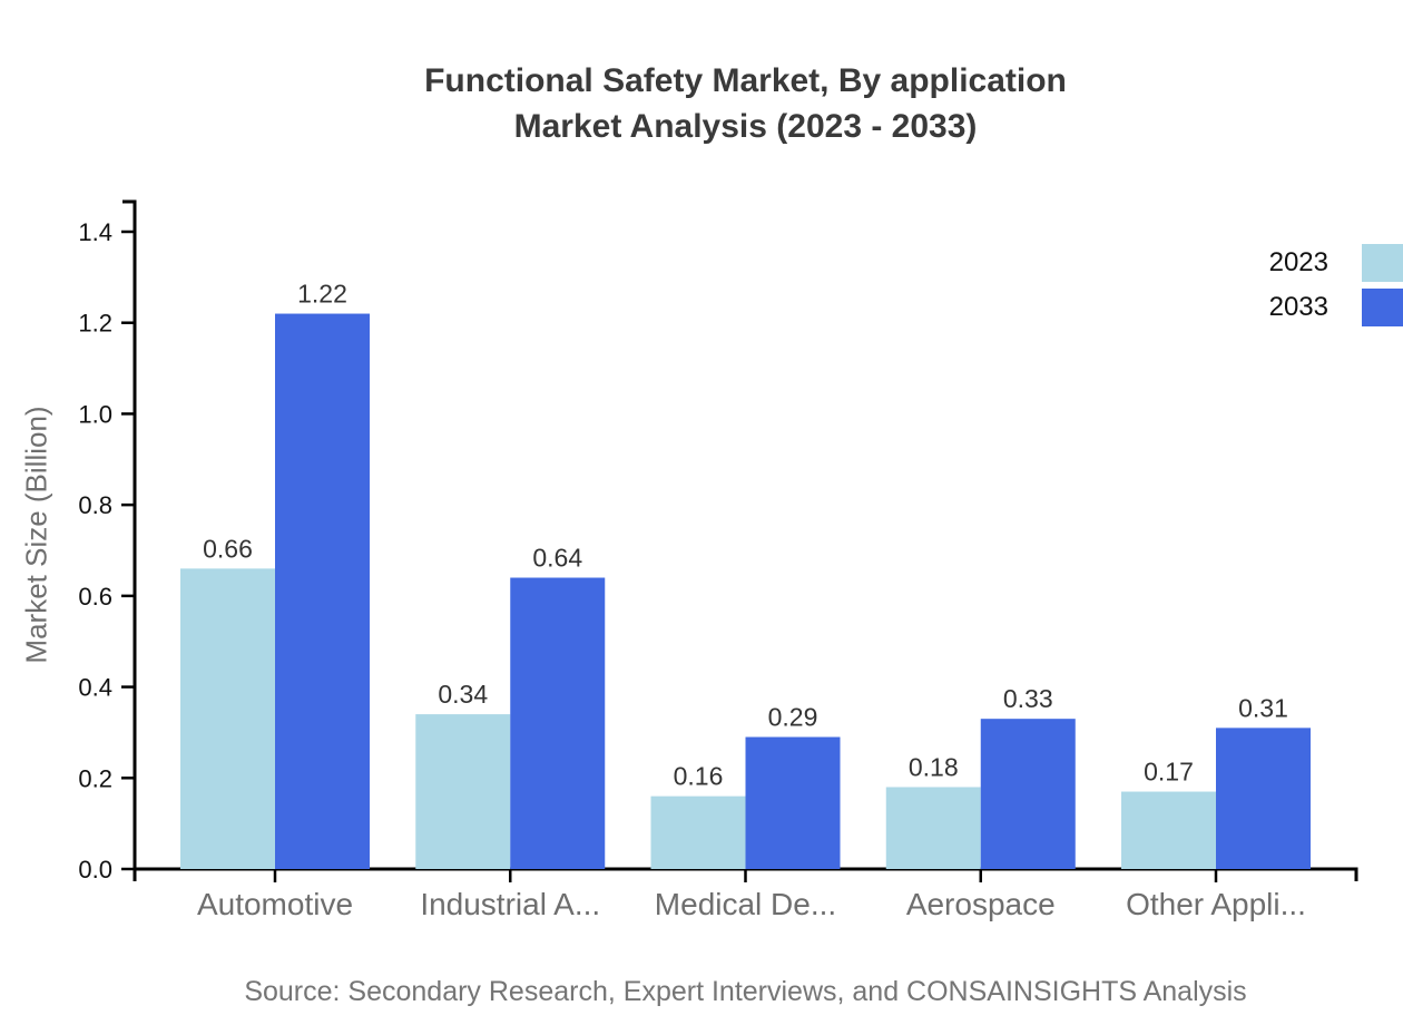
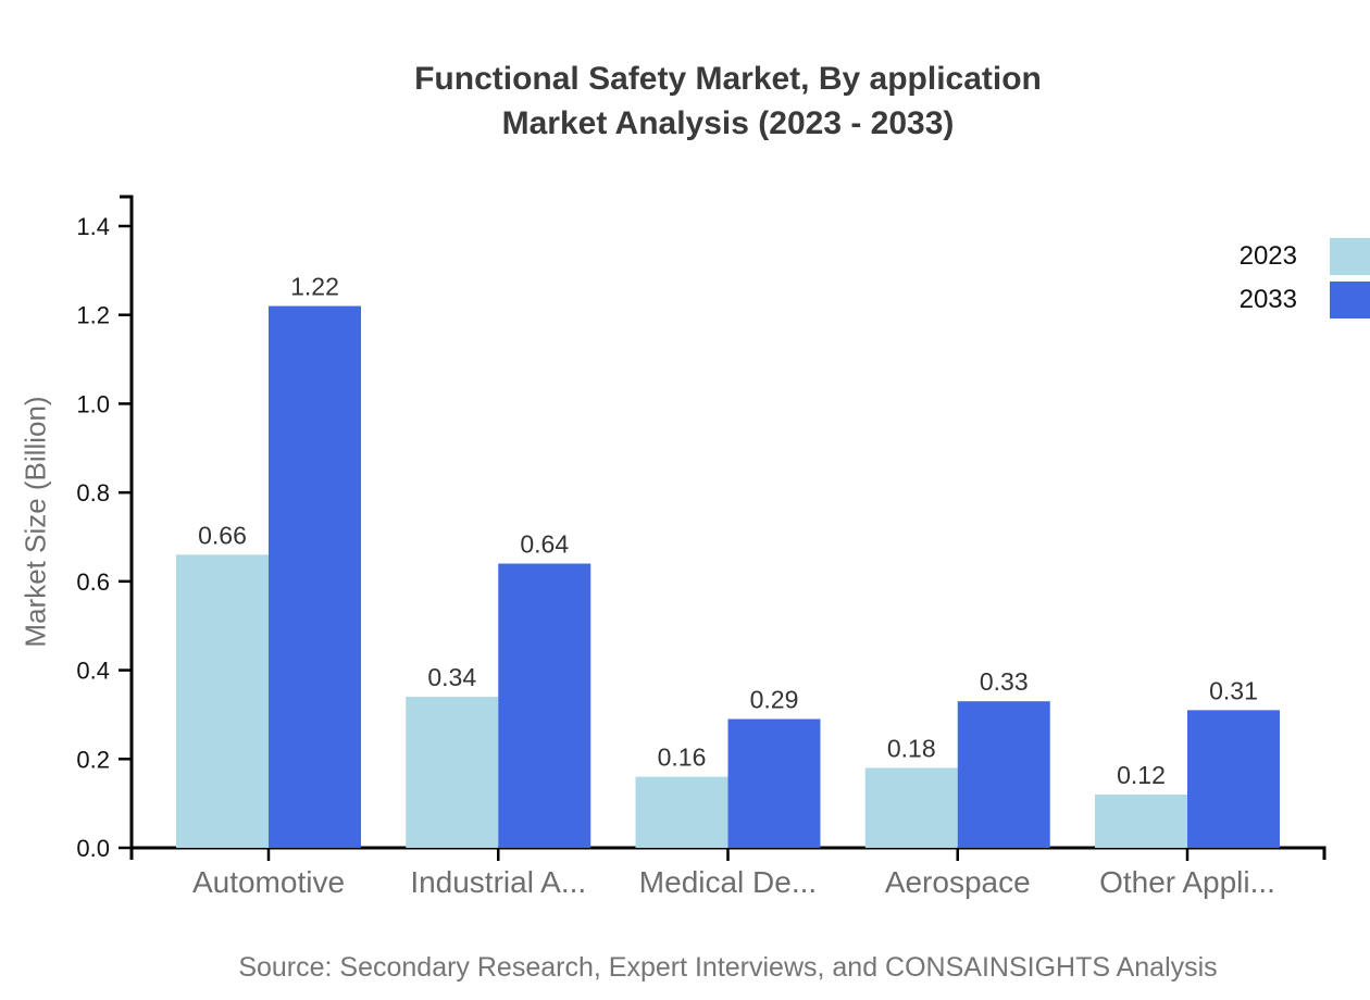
2023/Other Appli...: 0.17 -> 0.12
